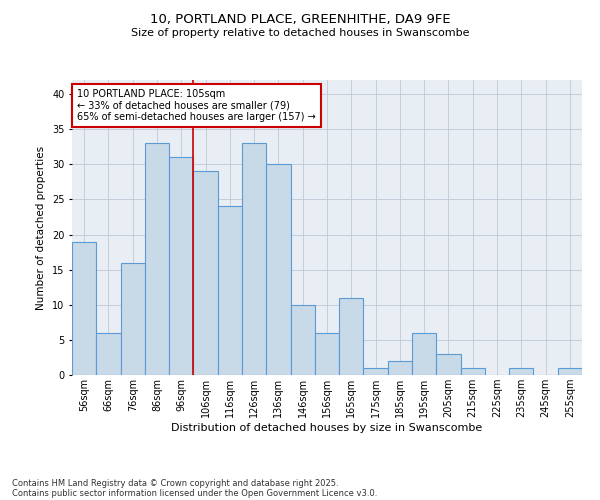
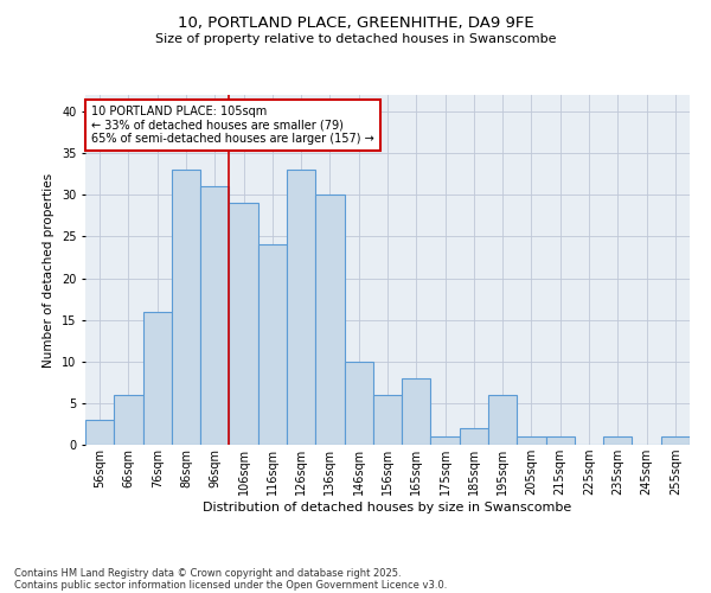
56sqm: 19 -> 3
165sqm: 11 -> 8
205sqm: 3 -> 1
